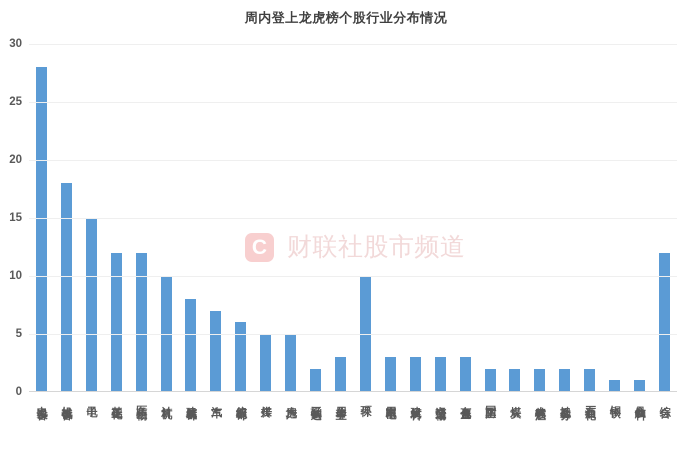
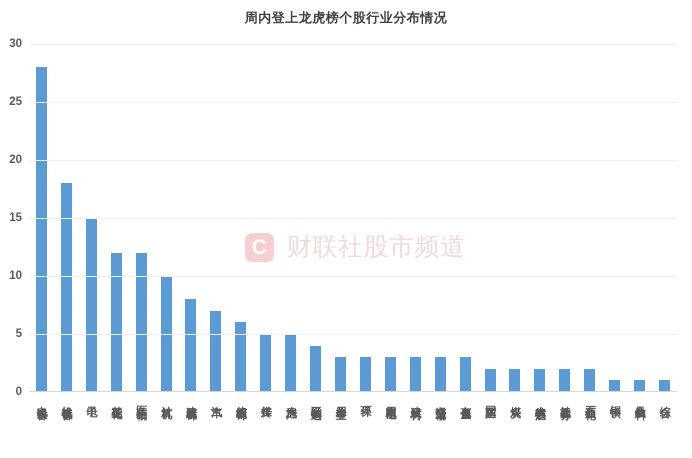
轻工制造: 2 -> 4
环保: 10 -> 3
综合: 12 -> 1
